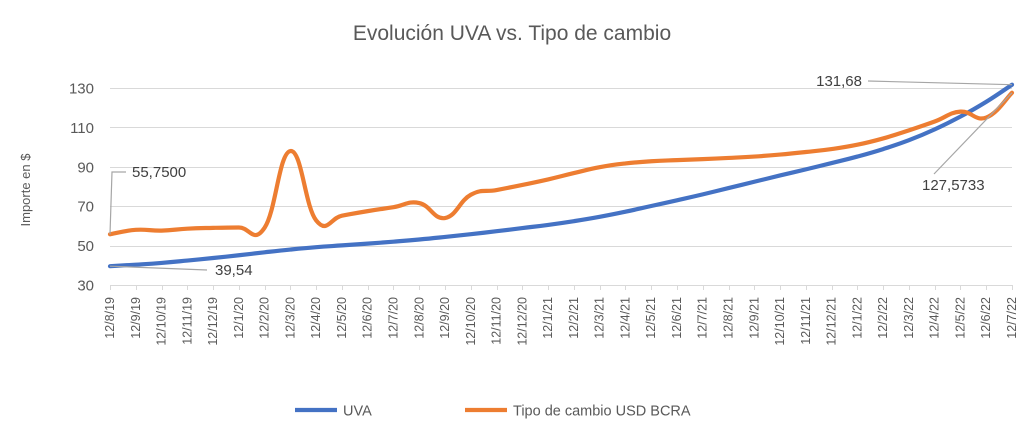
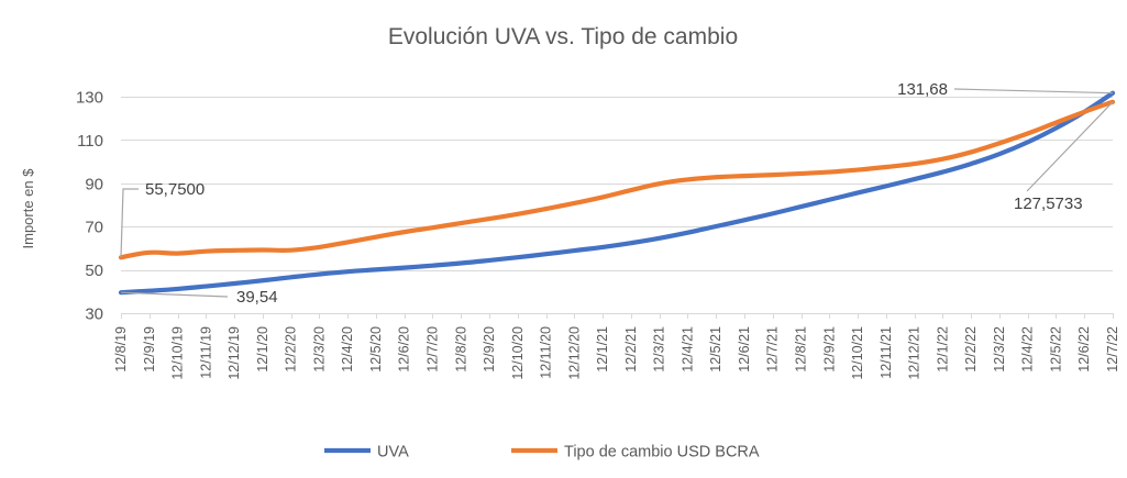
Tipo de cambio USD BCRA/12/3/20: 98 -> 60
Tipo de cambio USD BCRA/12/9/20: 64 -> 74
Tipo de cambio USD BCRA/12/6/22: 115 -> 123
